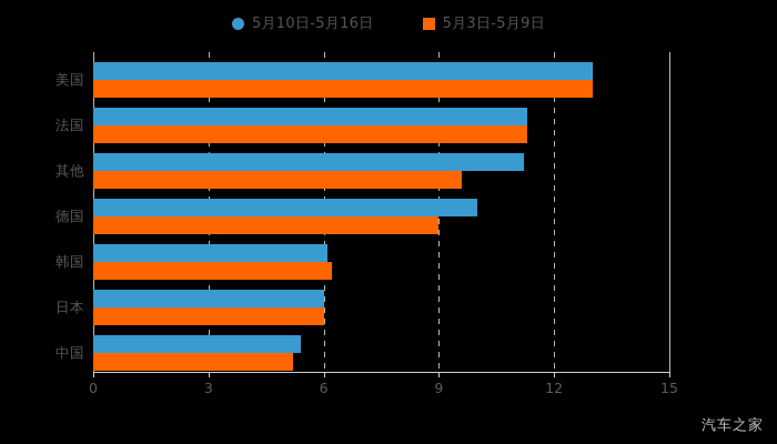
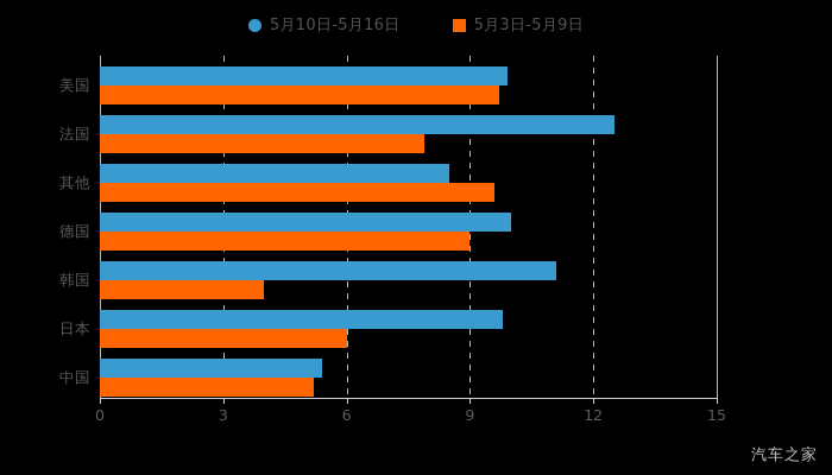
5月10日-5月16日/美国: 13.0 -> 9.9
5月3日-5月9日/美国: 13.0 -> 9.7
5月10日-5月16日/法国: 11.3 -> 12.5
5月3日-5月9日/法国: 11.3 -> 7.9
5月10日-5月16日/其他: 11.2 -> 8.5
5月10日-5月16日/韩国: 6.1 -> 11.1
5月3日-5月9日/韩国: 6.2 -> 4.0
5月10日-5月16日/日本: 6.0 -> 9.8
